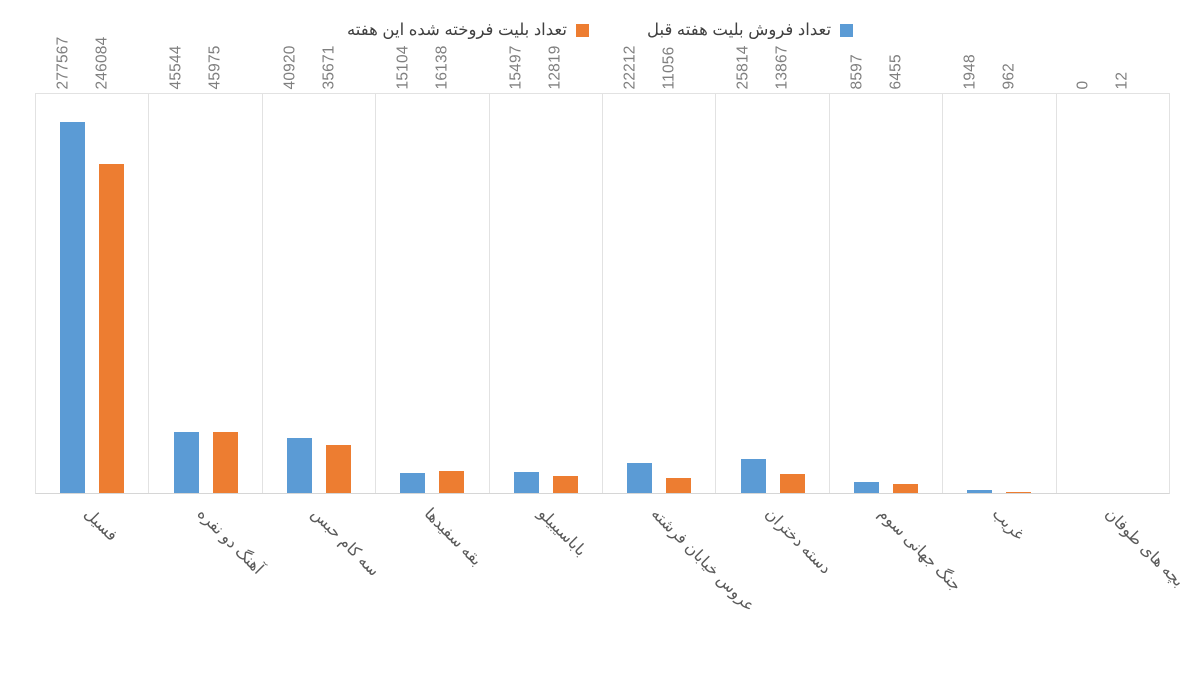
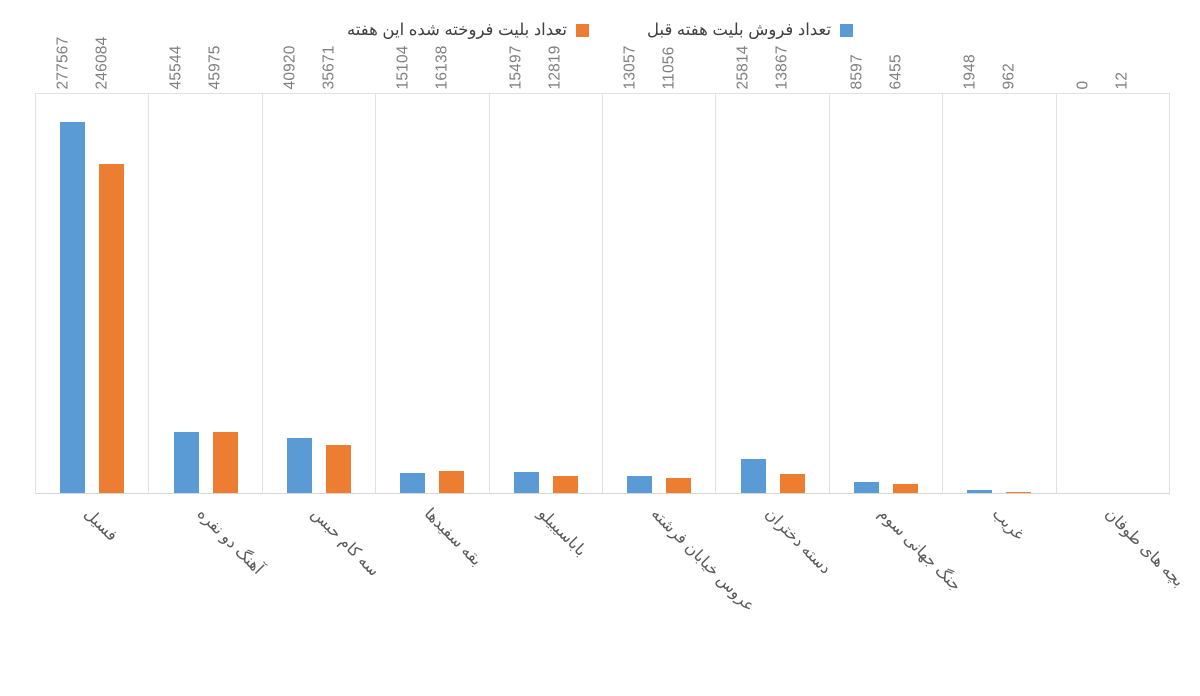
تعداد فروش بلیت هفته قبل/عروس خیابان فرشته: 22212 -> 13057
